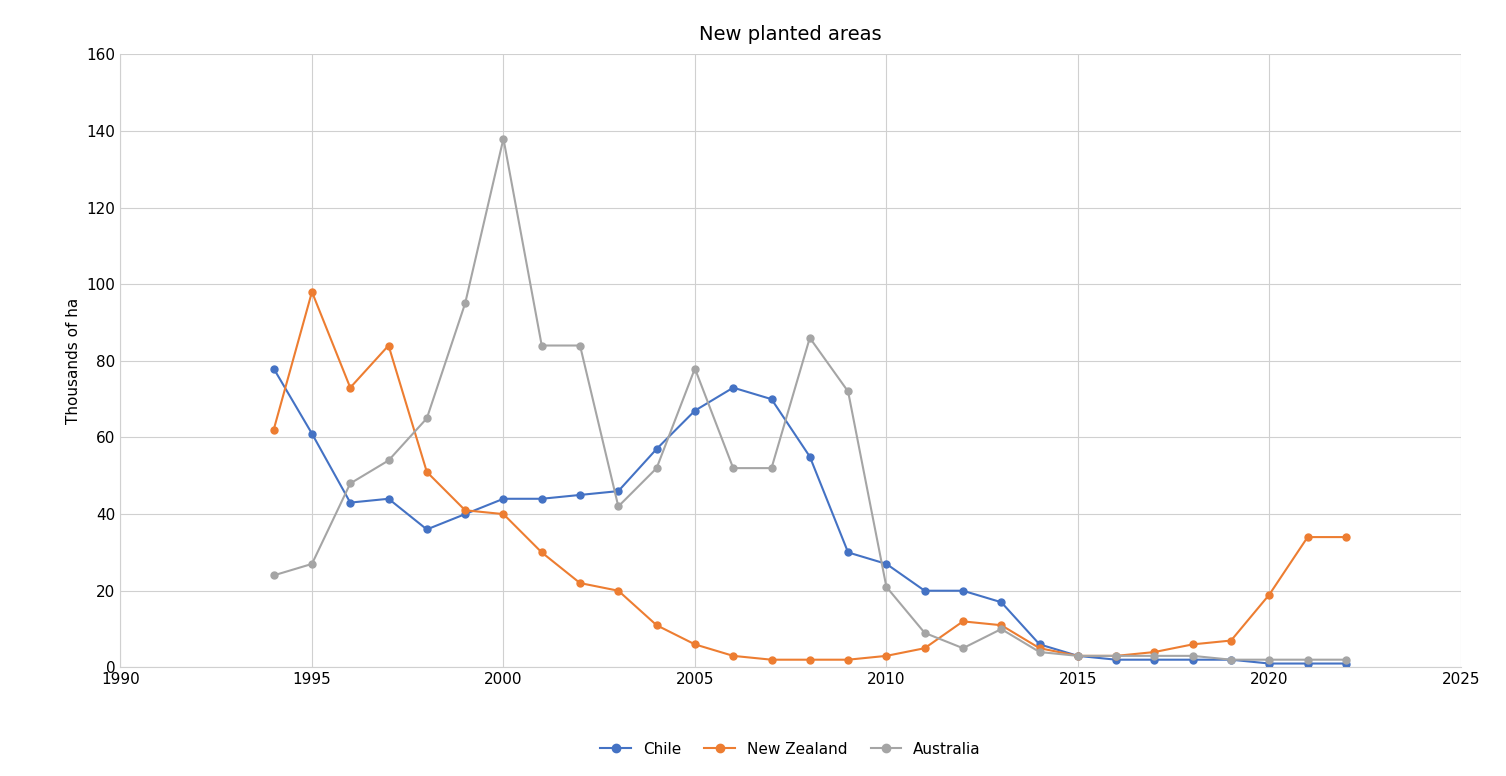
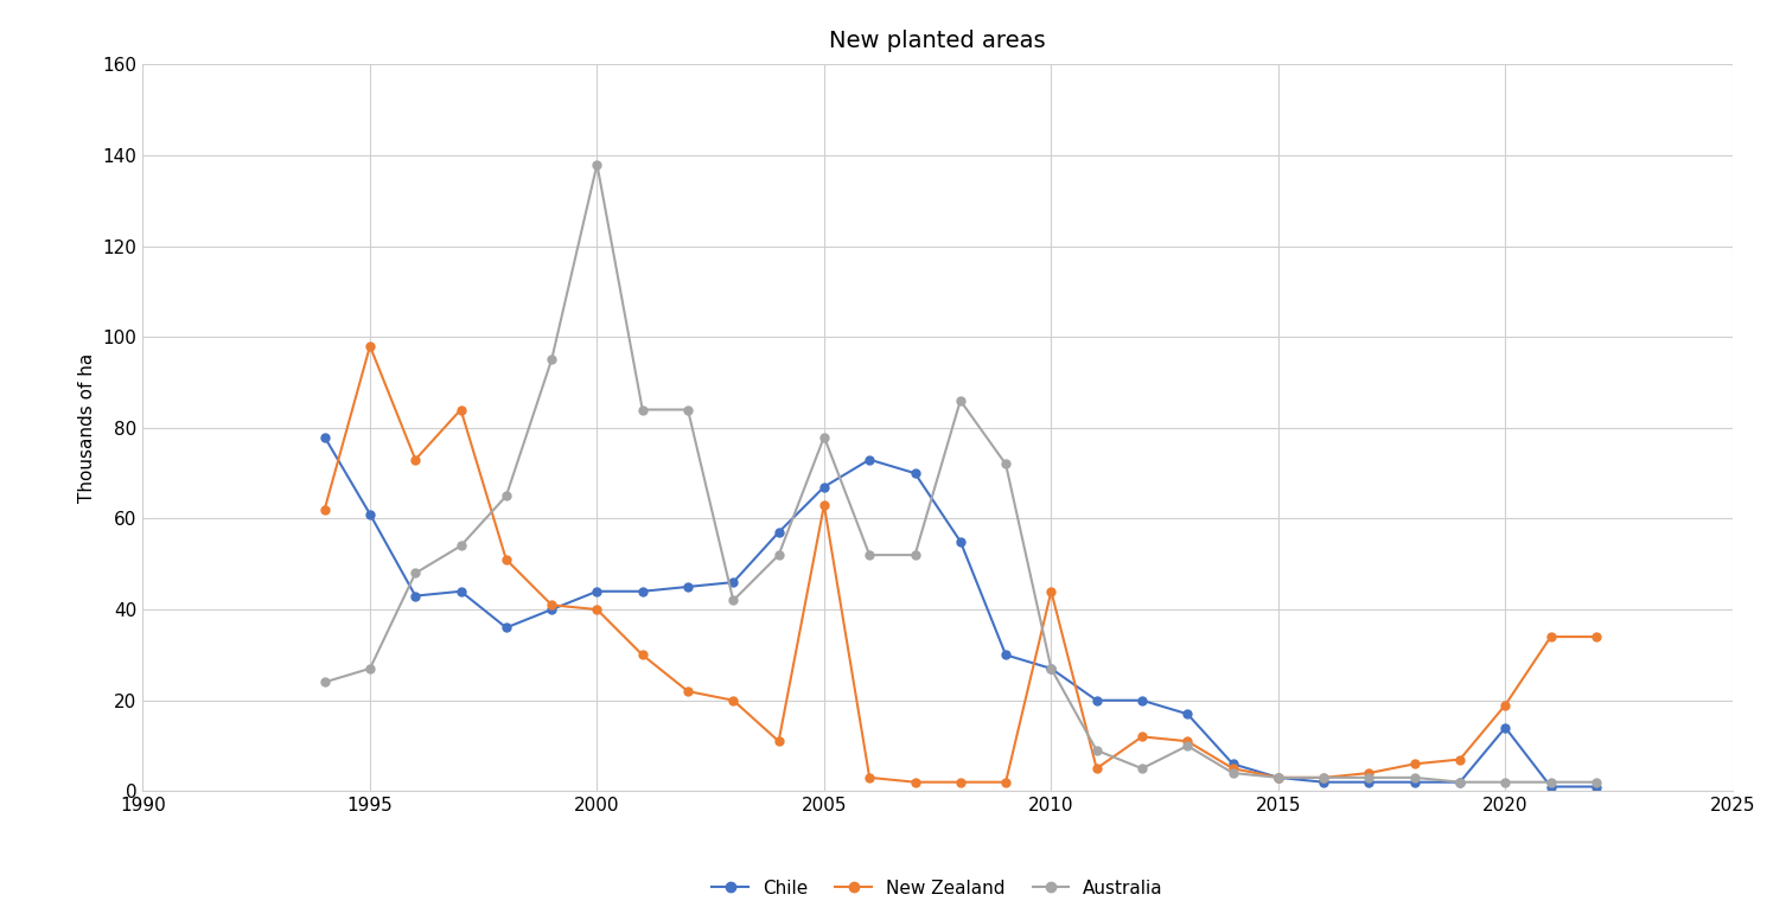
New Zealand/2005: 6 -> 63
New Zealand/2010: 3 -> 44
Australia/2010: 21 -> 27
Chile/2020: 1 -> 14
